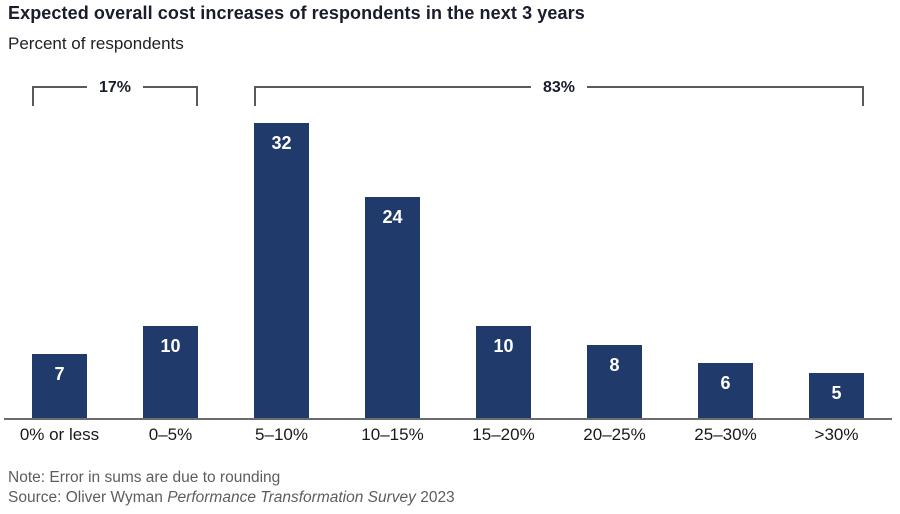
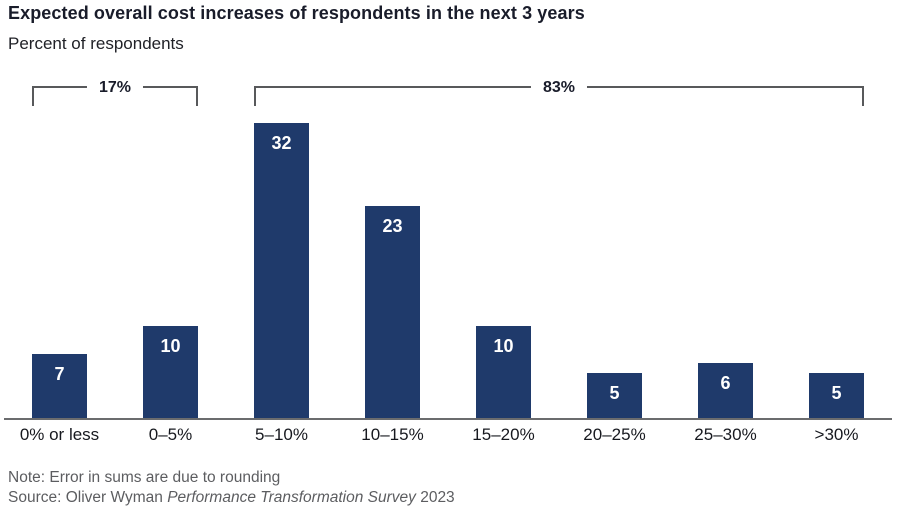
10–15%: 24 -> 23
20–25%: 8 -> 5
